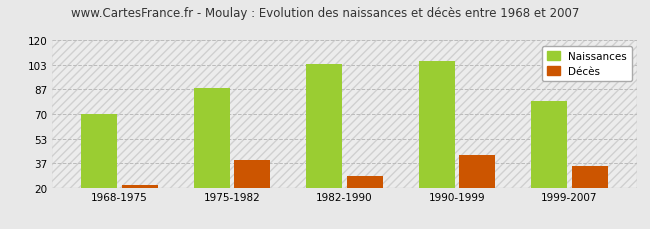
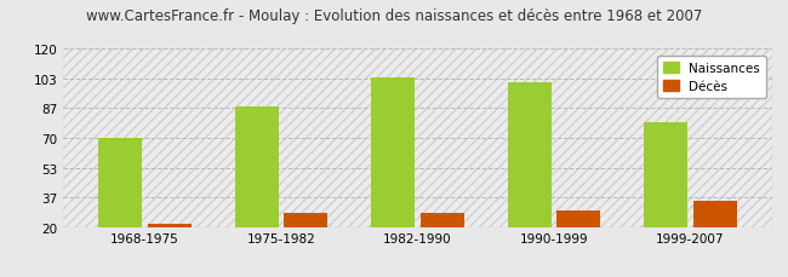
Décès/1975-1982: 39 -> 28
Naissances/1990-1999: 106 -> 101
Décès/1990-1999: 42 -> 29
